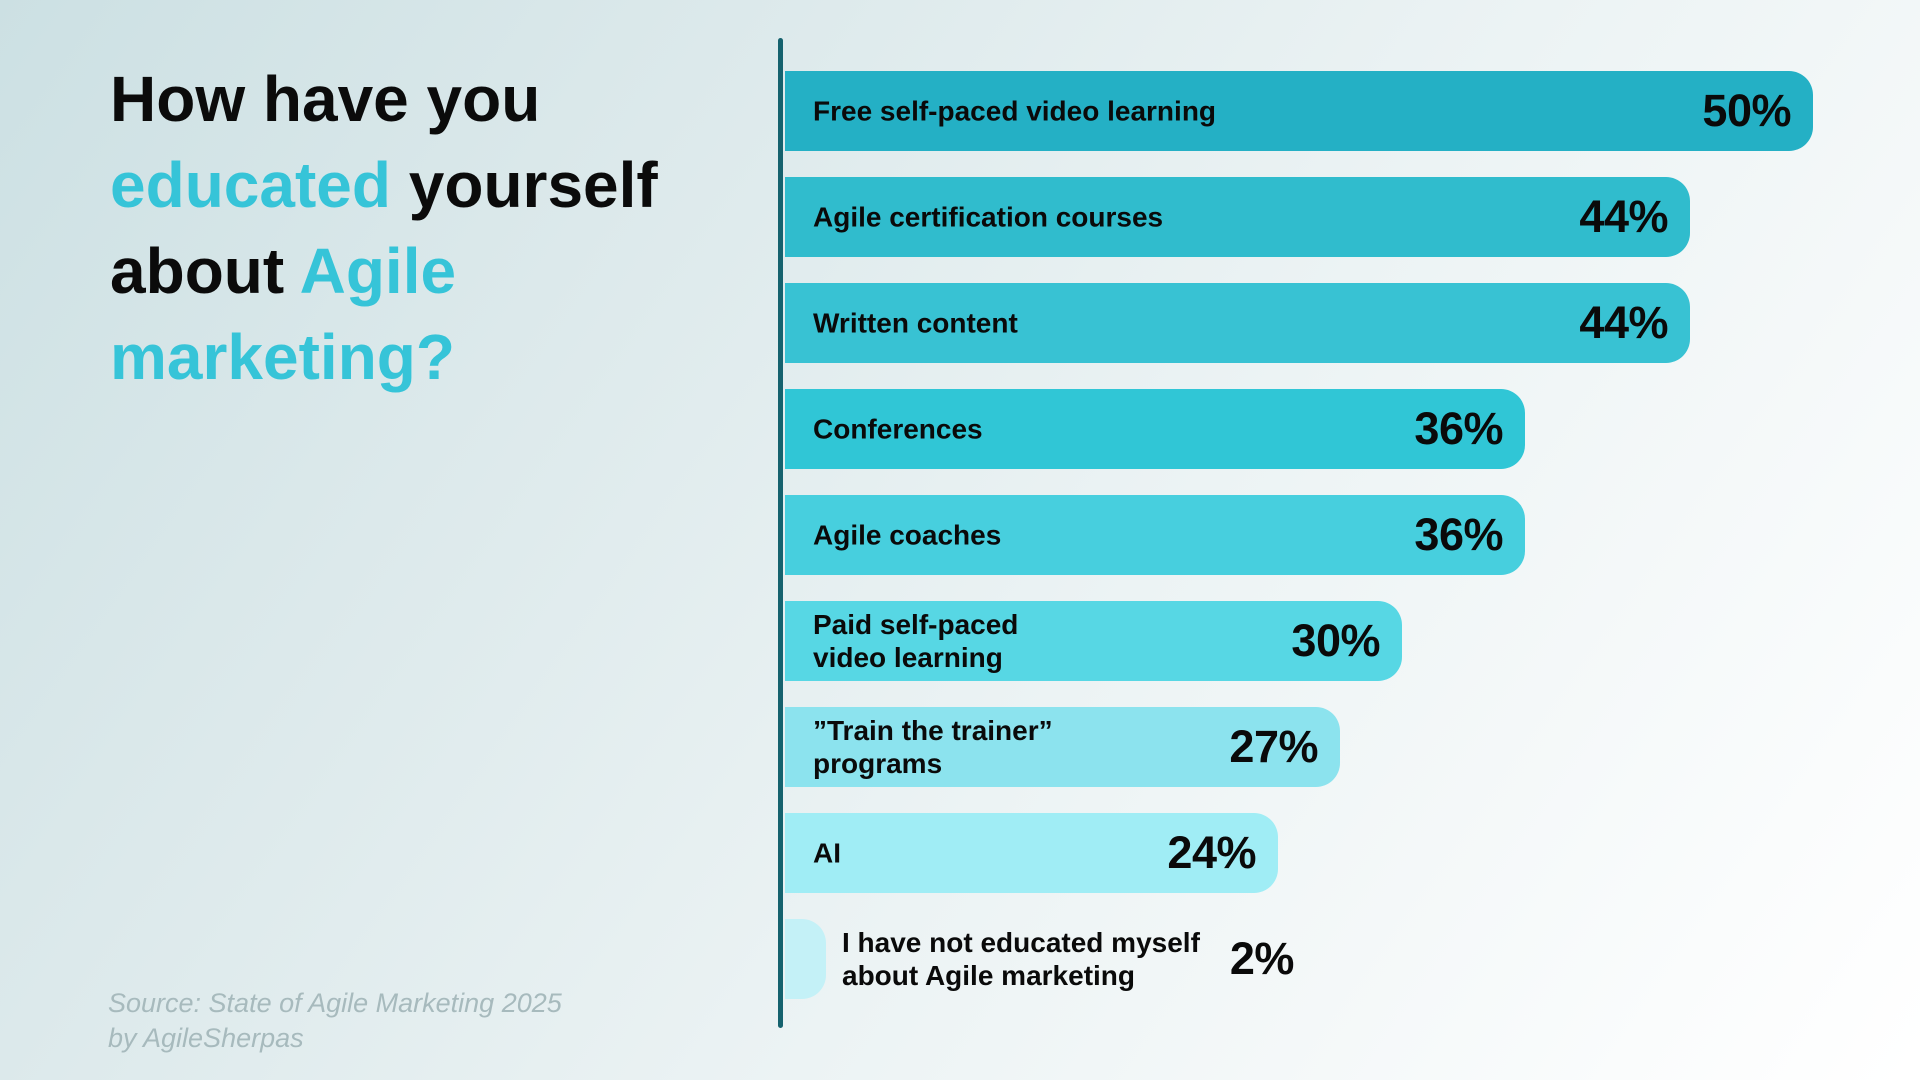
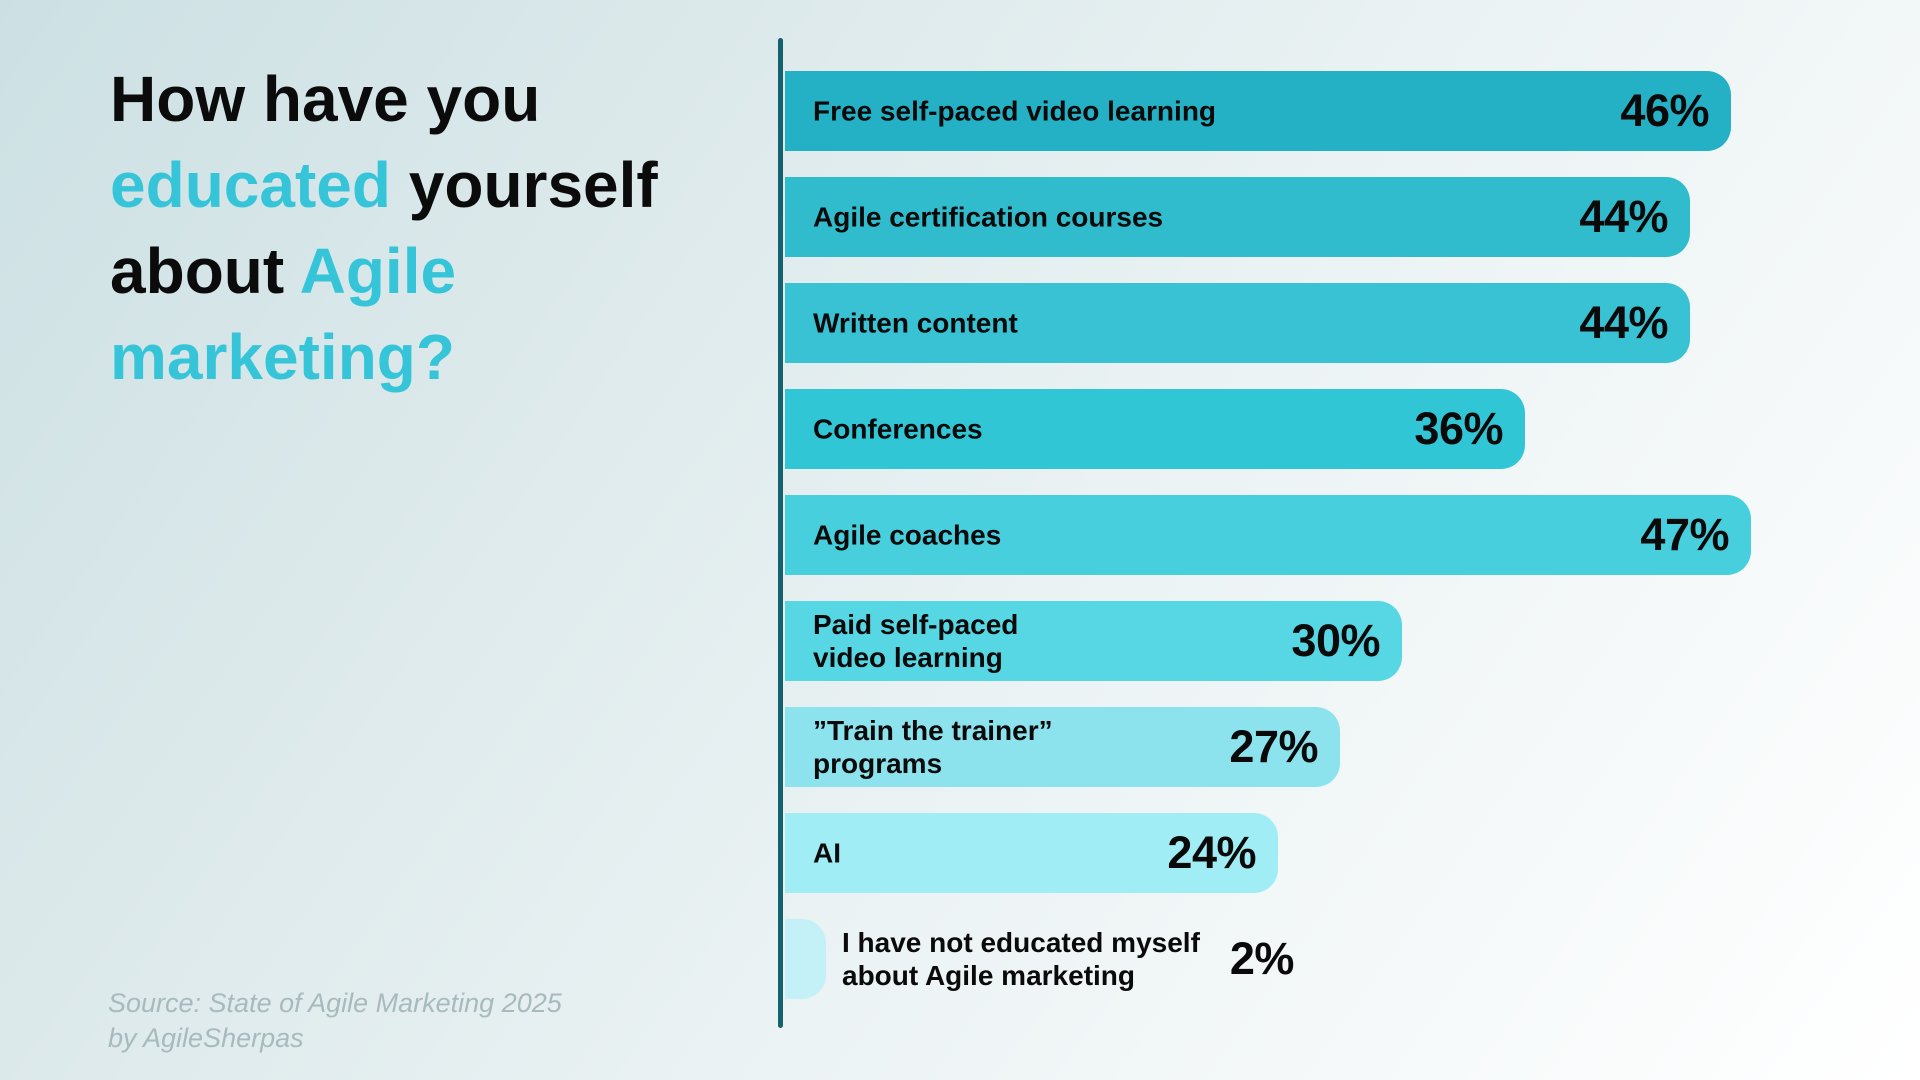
Free self-paced video learning: 50% -> 46%
Agile coaches: 36% -> 47%
